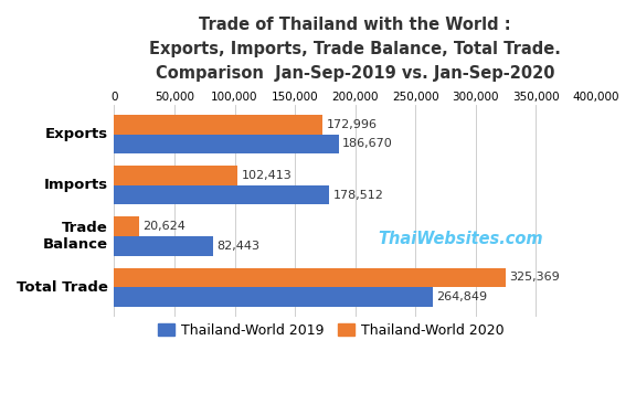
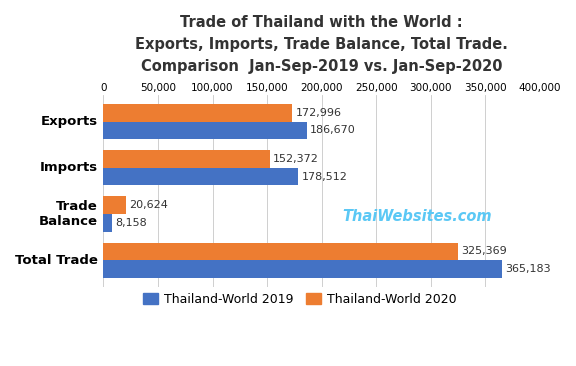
Thailand-World 2020/Imports: 102,413 -> 152,372
Thailand-World 2019/Trade Balance: 82,443 -> 8,158
Thailand-World 2019/Total Trade: 264,849 -> 365,183
